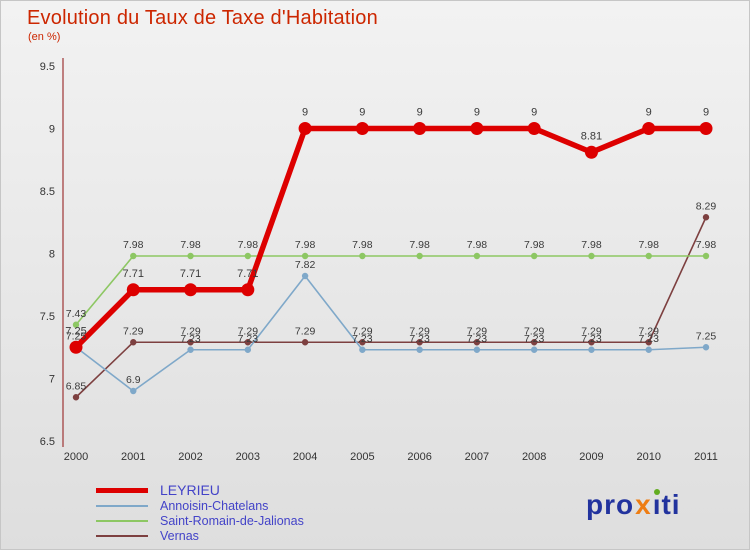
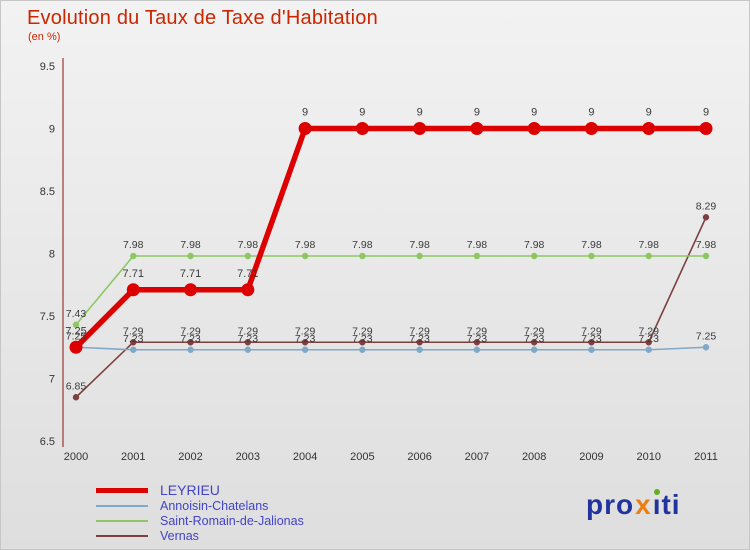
Annoisin-Chatelans/2001: 6.9 -> 7.23
Annoisin-Chatelans/2004: 7.82 -> 7.23
LEYRIEU/2009: 8.81 -> 9
